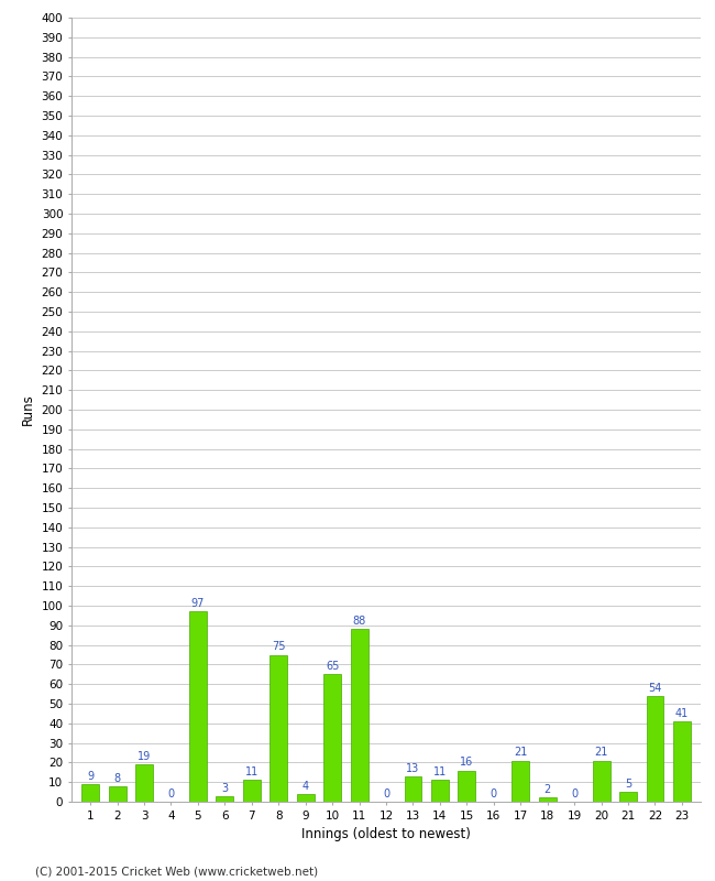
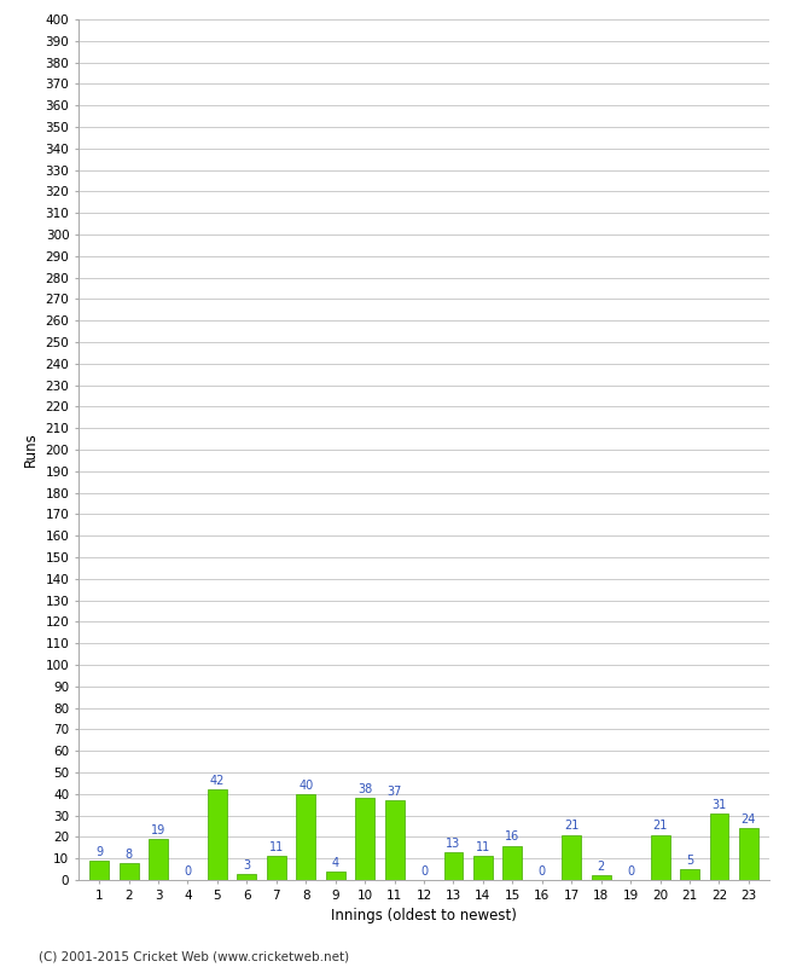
5: 97 -> 42
8: 75 -> 40
10: 65 -> 38
11: 88 -> 37
22: 54 -> 31
23: 41 -> 24
